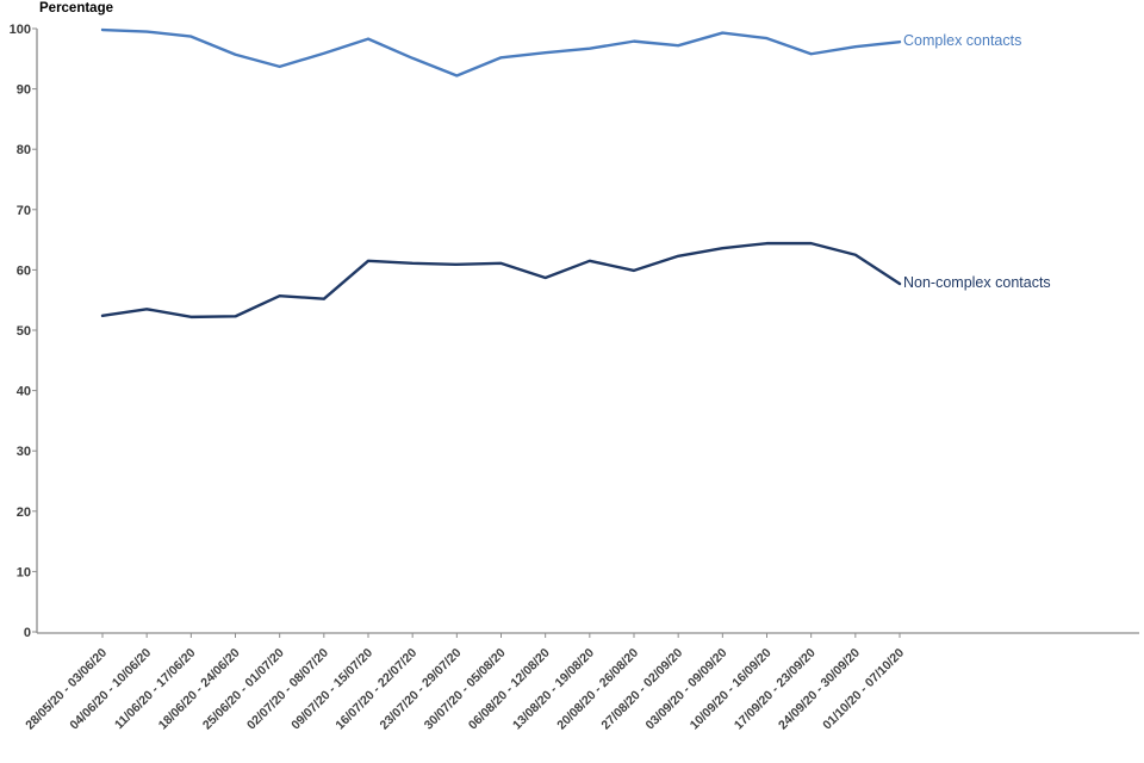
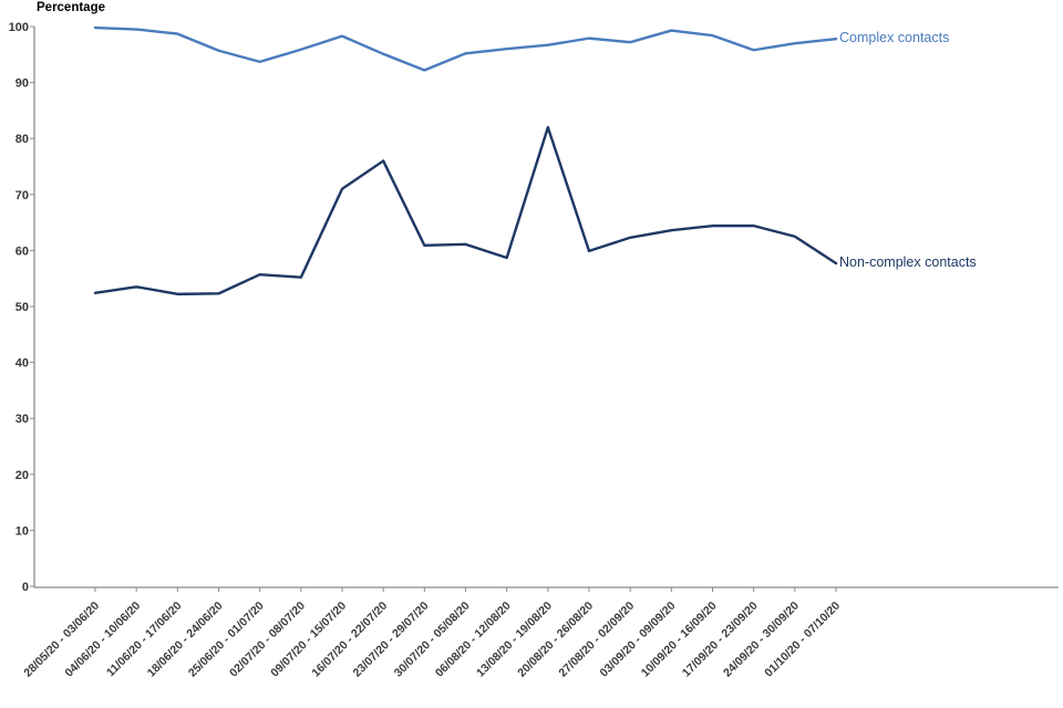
Non-complex contacts/09/07/20 - 15/07/20: 62 -> 71
Non-complex contacts/16/07/20 - 22/07/20: 61 -> 76
Non-complex contacts/13/08/20 - 19/08/20: 62 -> 82
